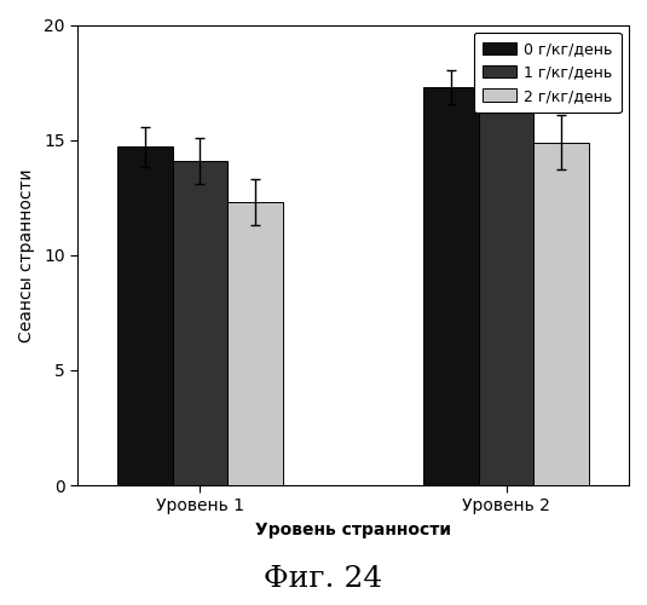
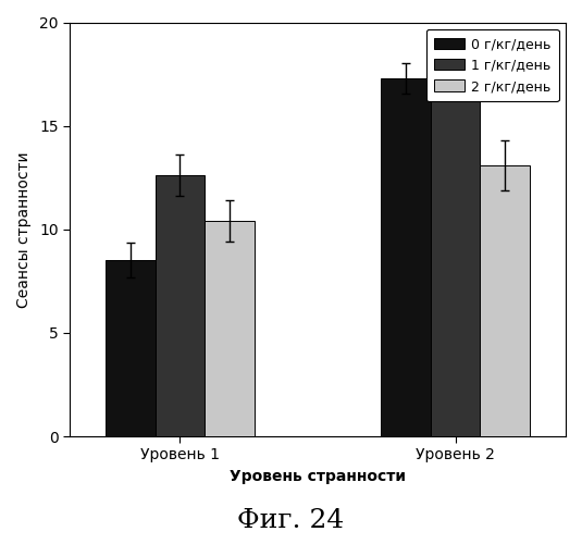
0 г/кг/день/Уровень 1: 14.7 -> 8.5
1 г/кг/день/Уровень 1: 14.1 -> 12.6
2 г/кг/день/Уровень 1: 12.3 -> 10.4
2 г/кг/день/Уровень 2: 14.9 -> 13.1
